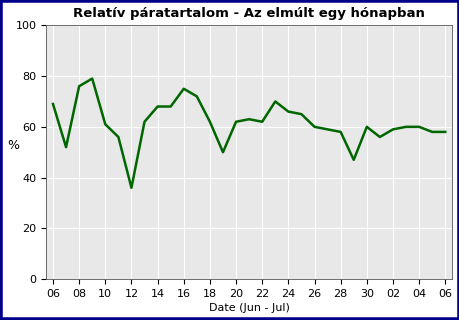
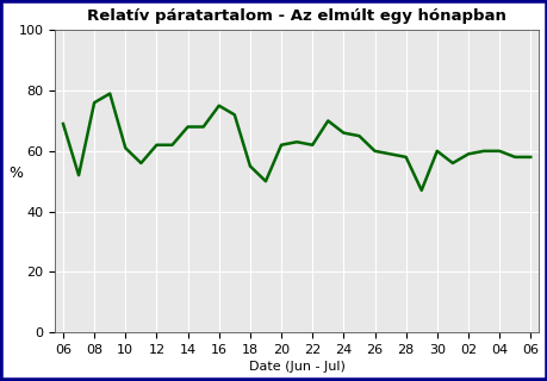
12: 36 -> 62
18: 62 -> 55
